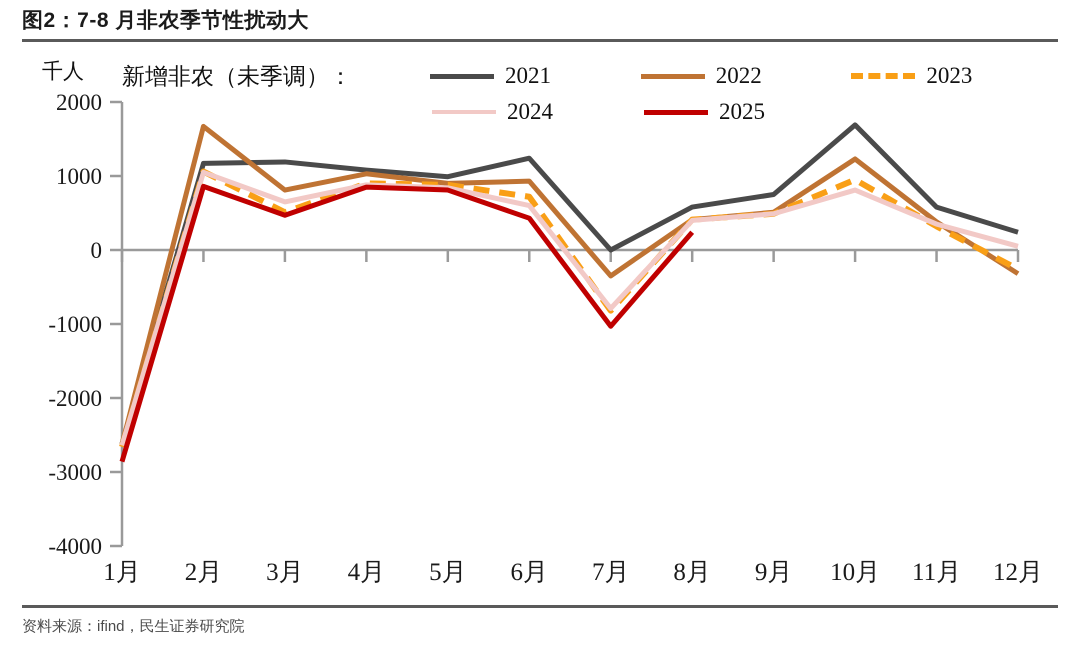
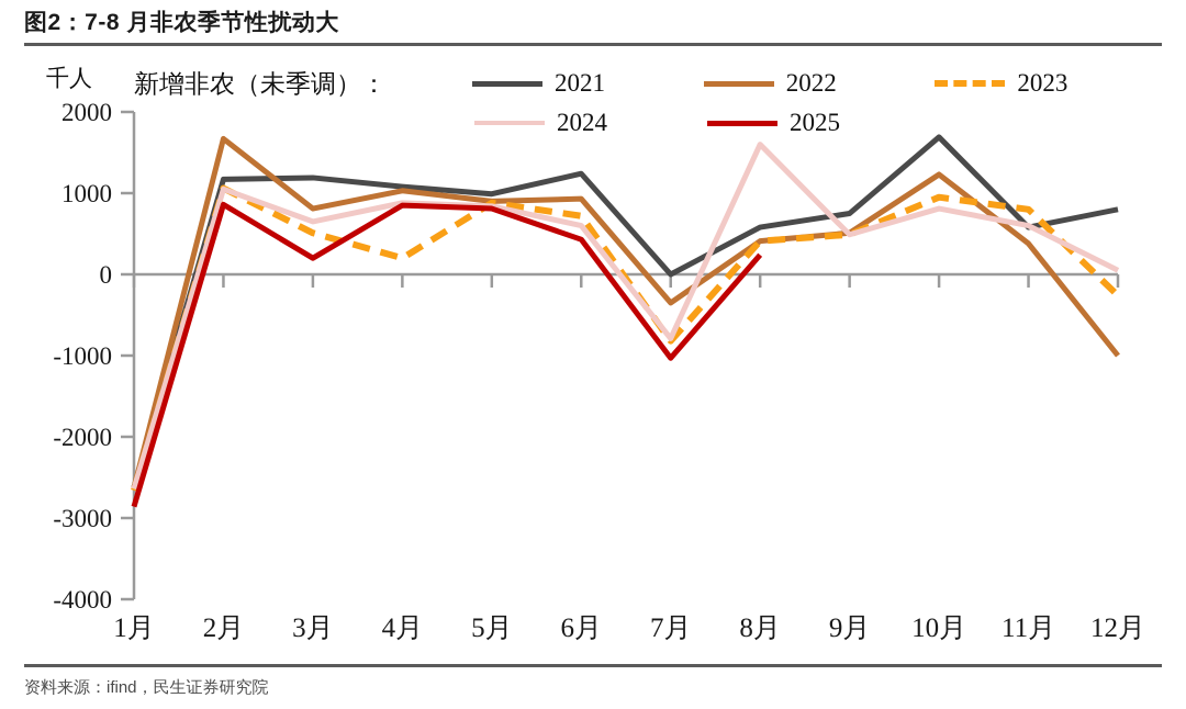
2025/3月: 500 -> 200
2023/4月: 900 -> 200
2024/8月: 400 -> 1600
2023/11月: 300 -> 800
2024/11月: 400 -> 600
2021/12月: 200 -> 800
2022/12月: -300 -> -1000
